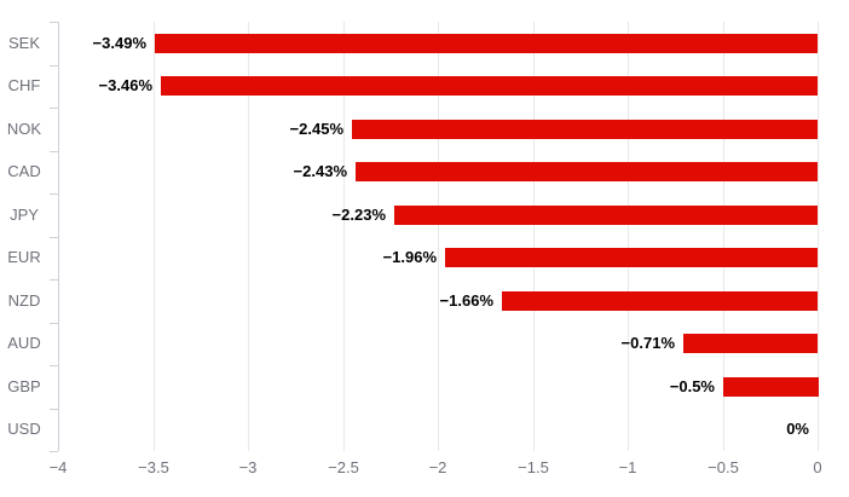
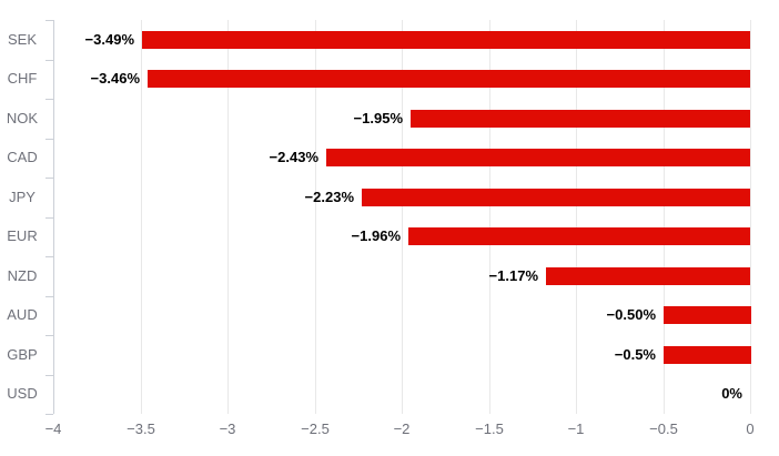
NOK: −2.45% -> −1.95%
NZD: −1.66% -> −1.17%
AUD: −0.71% -> −0.50%
